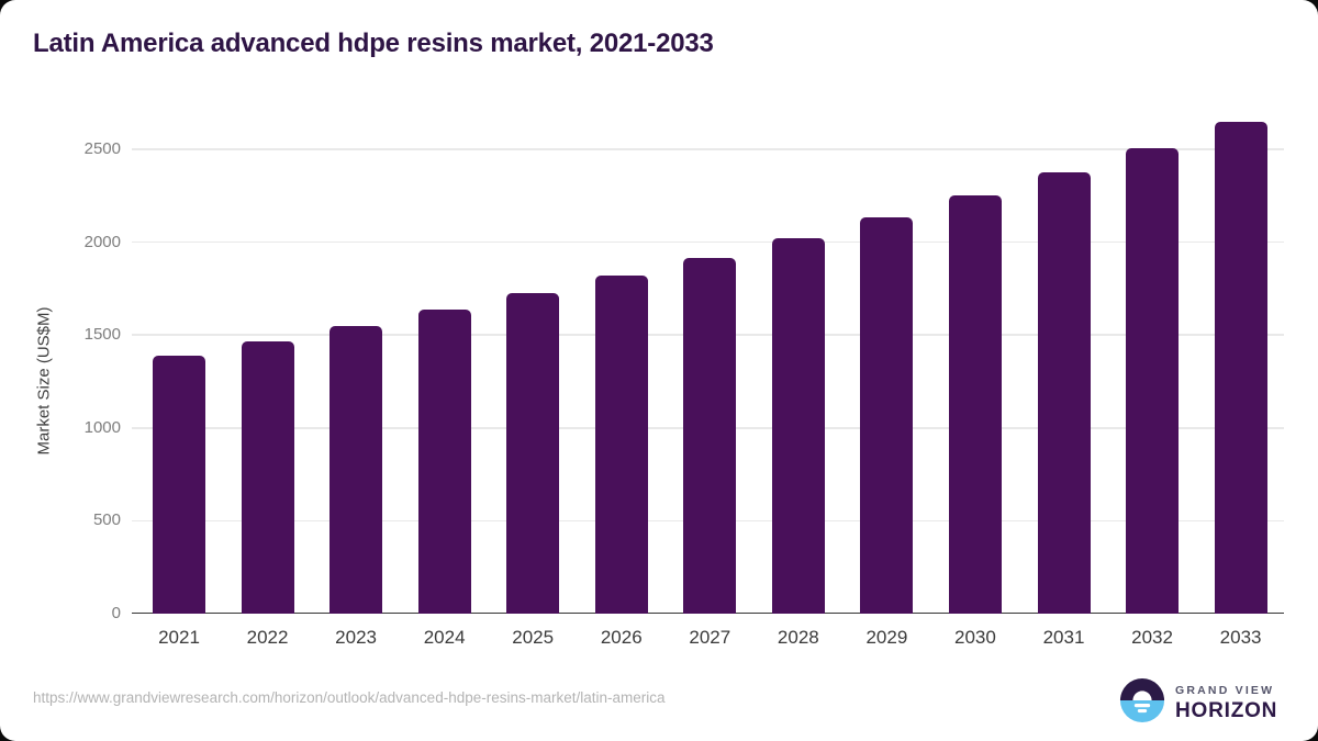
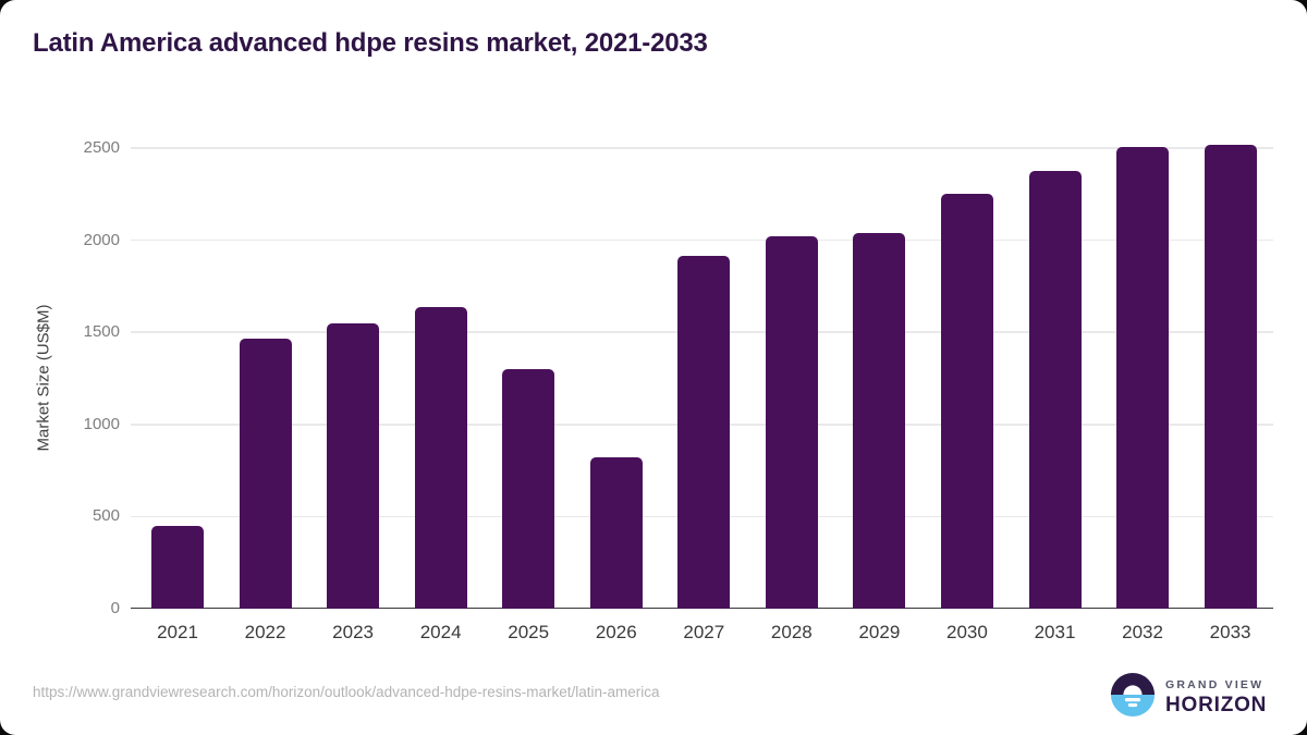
2021: 1390 -> 450
2025: 1720 -> 1300
2026: 1820 -> 820
2029: 2130 -> 2040
2033: 2640 -> 2520
